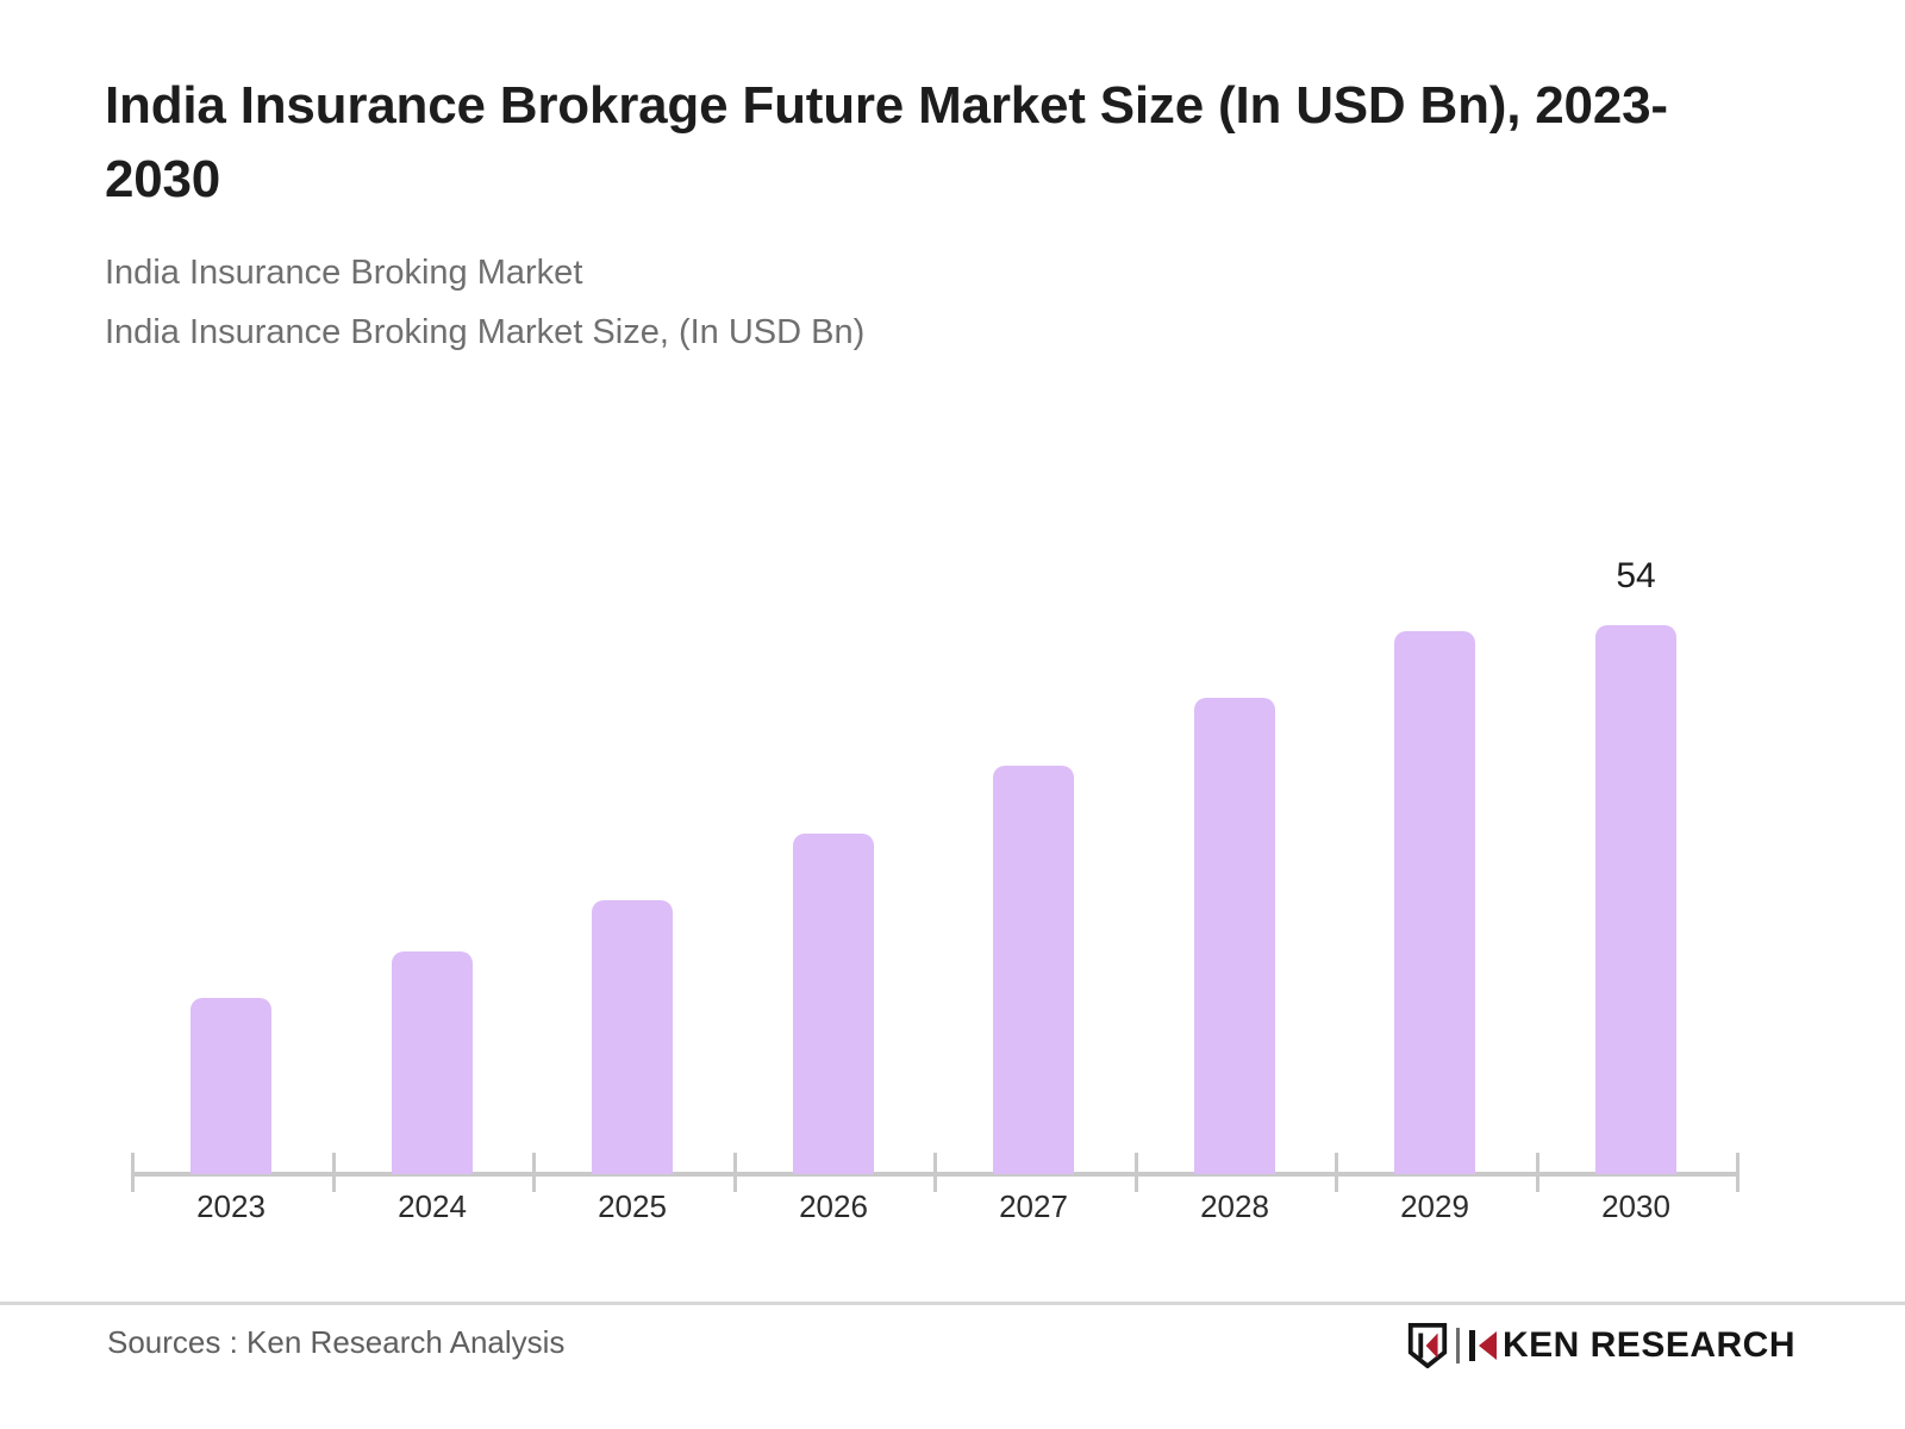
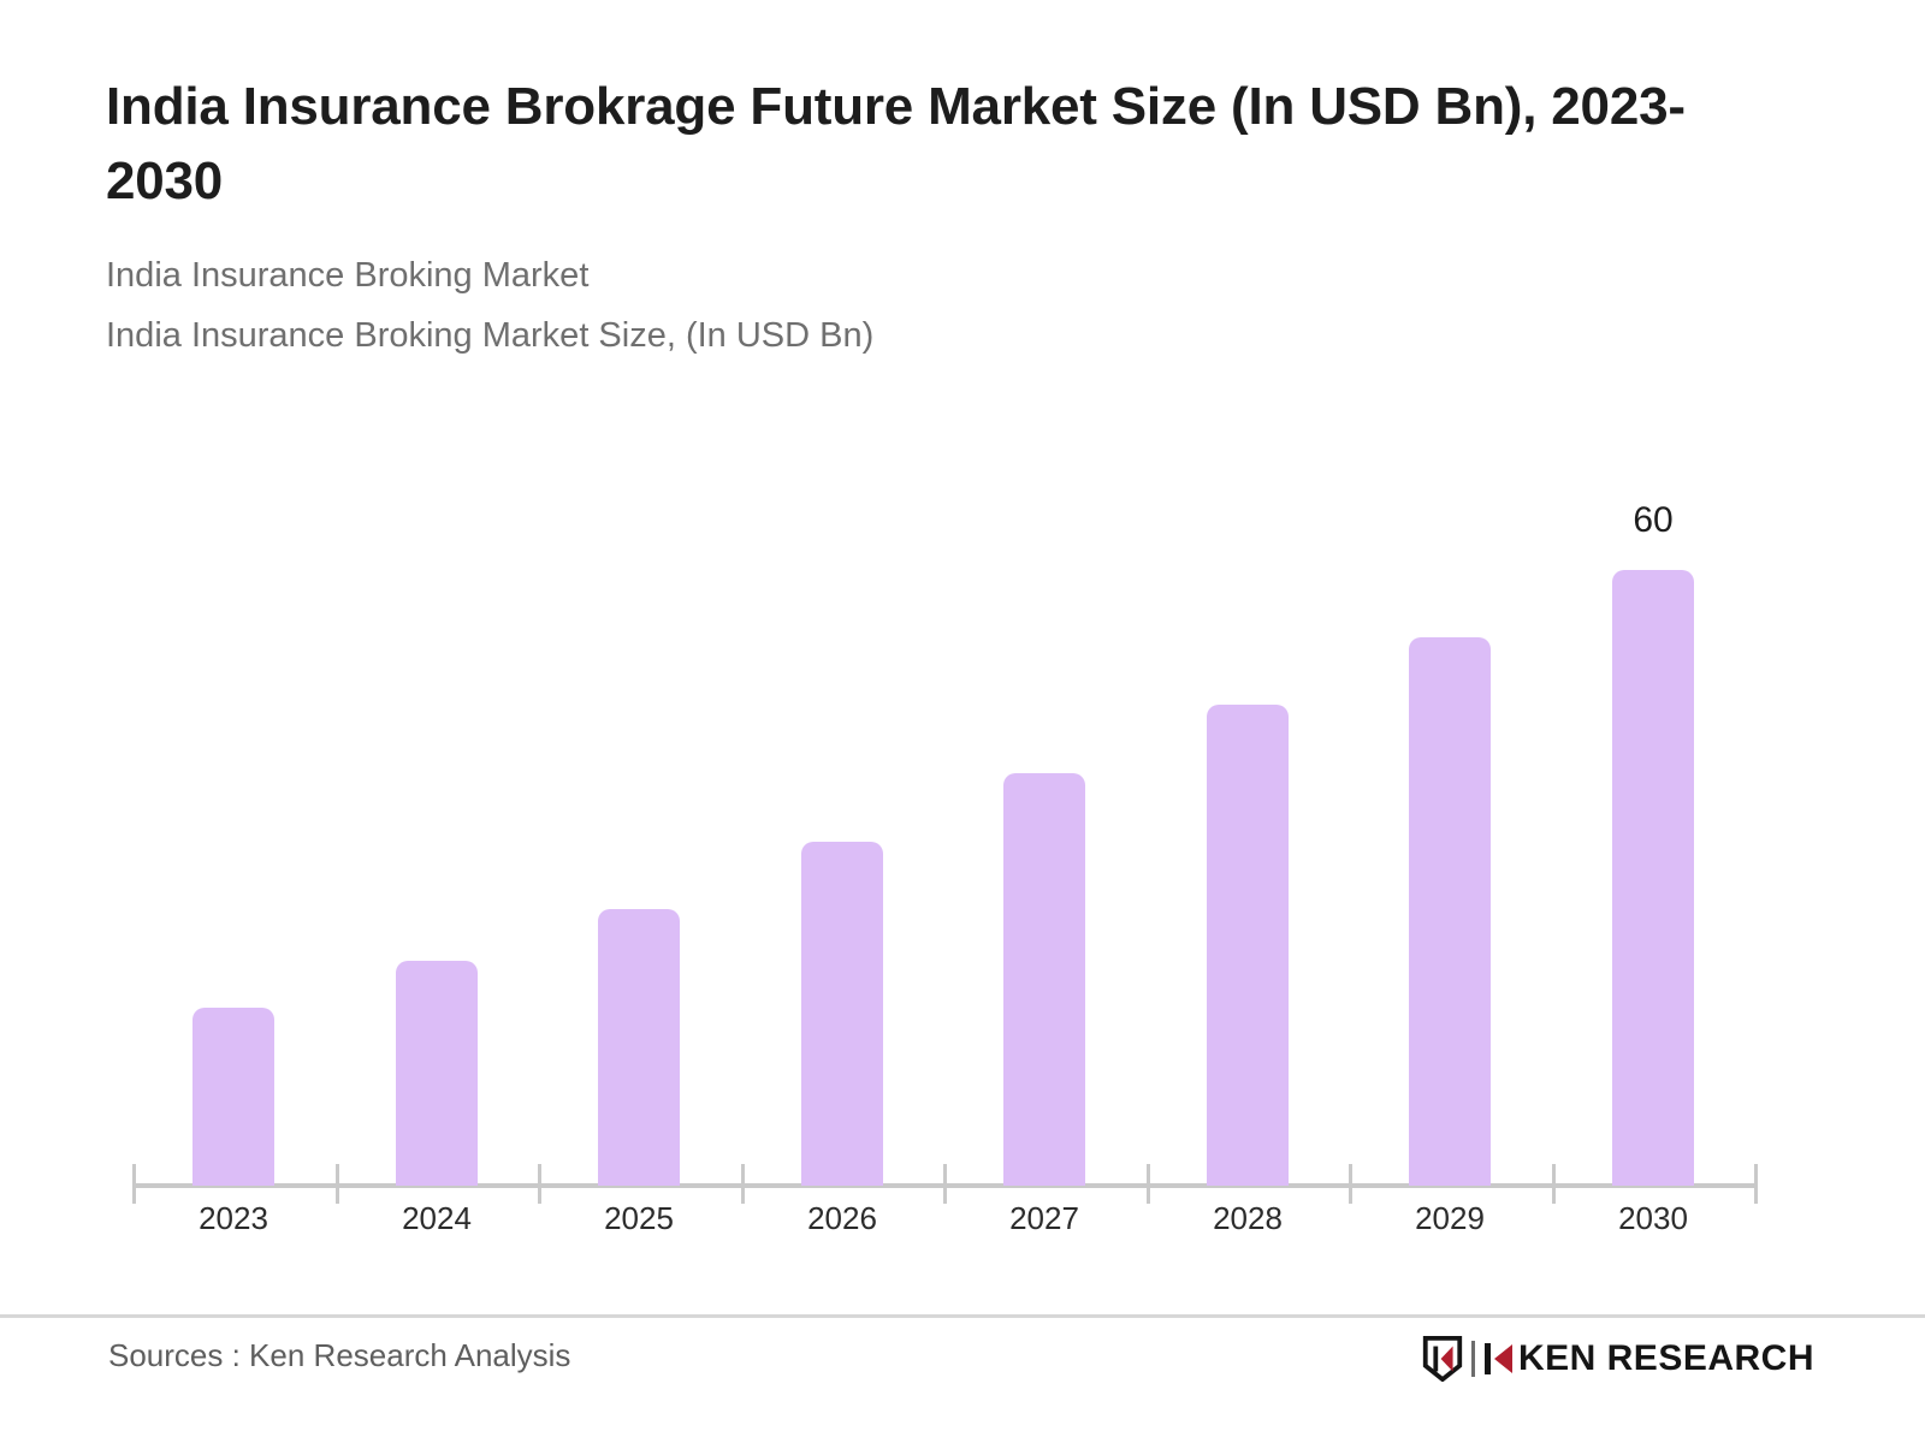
2030: 54 -> 60
